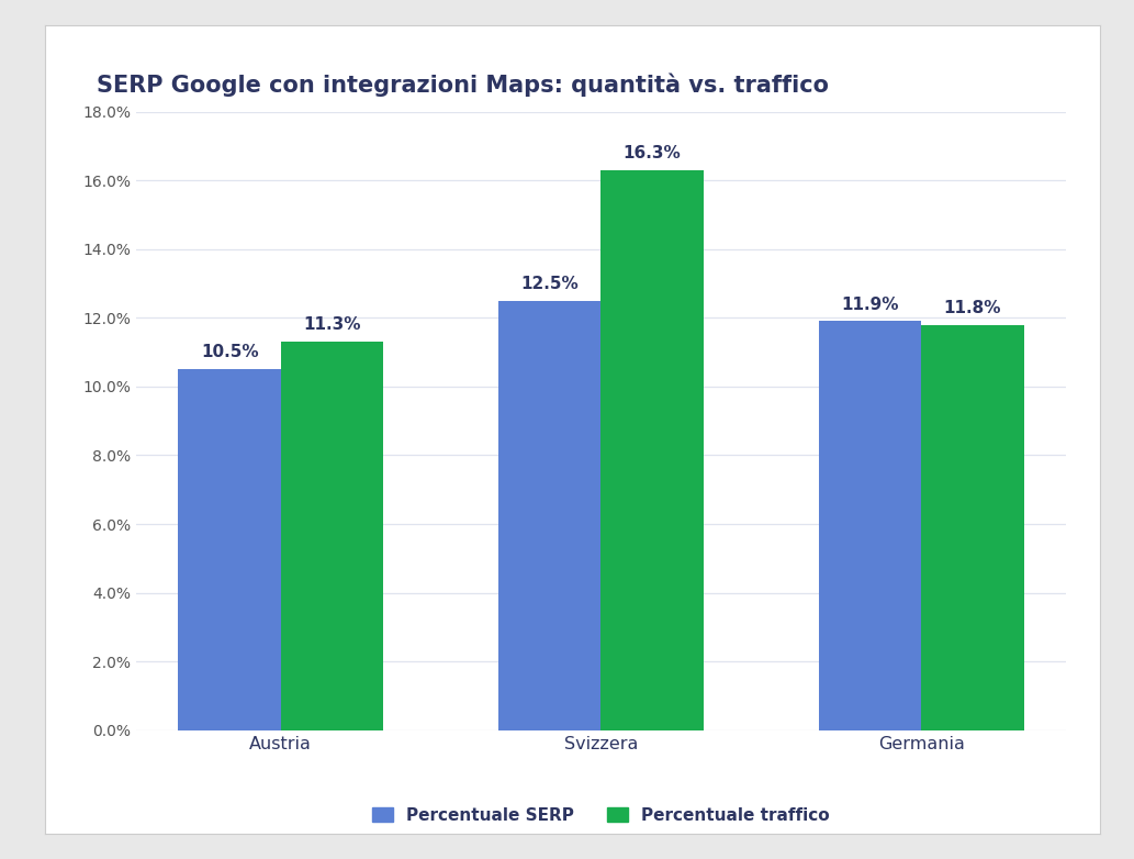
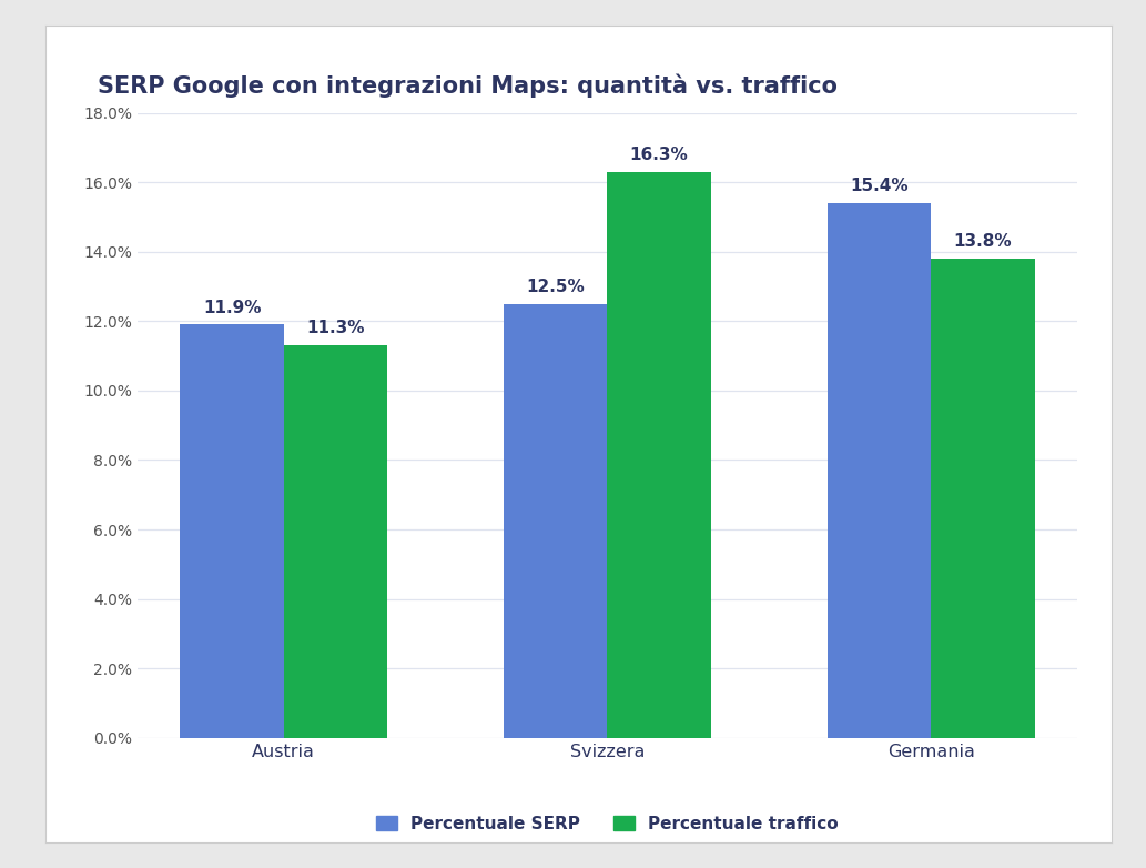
Percentuale SERP/Austria: 10.5% -> 11.9%
Percentuale SERP/Germania: 11.9% -> 15.4%
Percentuale traffico/Germania: 11.8% -> 13.8%
